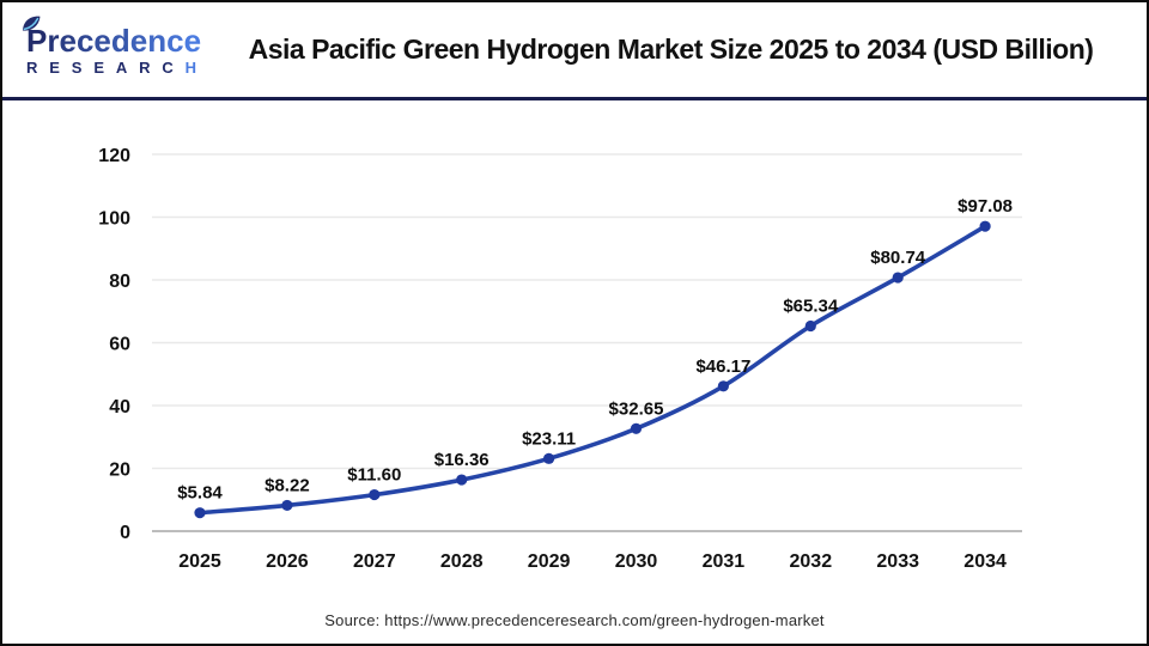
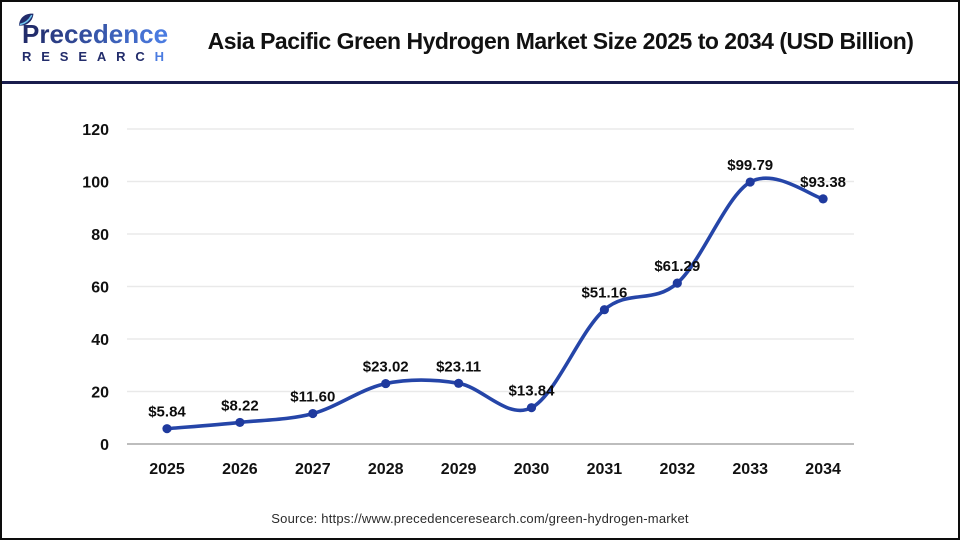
2028: $16.36 -> $23.02
2030: $32.65 -> $13.84
2031: $46.17 -> $51.16
2032: $65.34 -> $61.29
2033: $80.74 -> $99.79
2034: $97.08 -> $93.38
